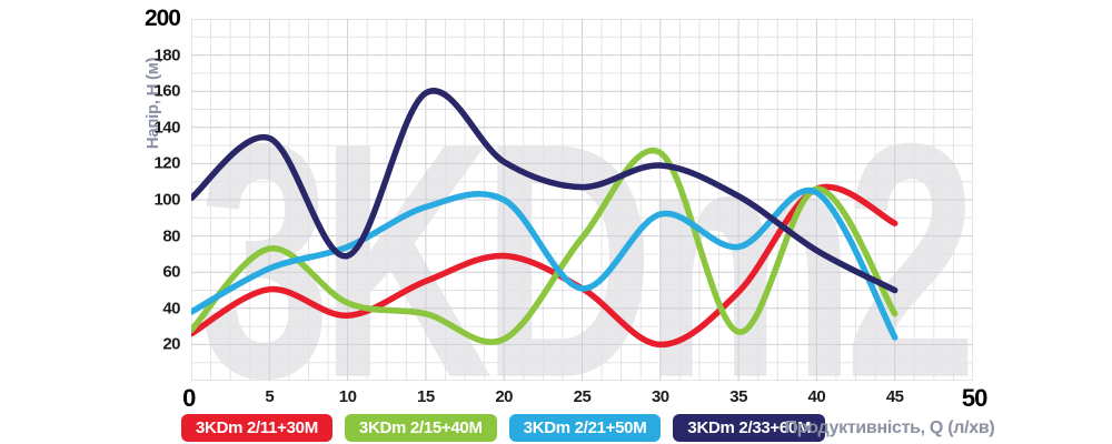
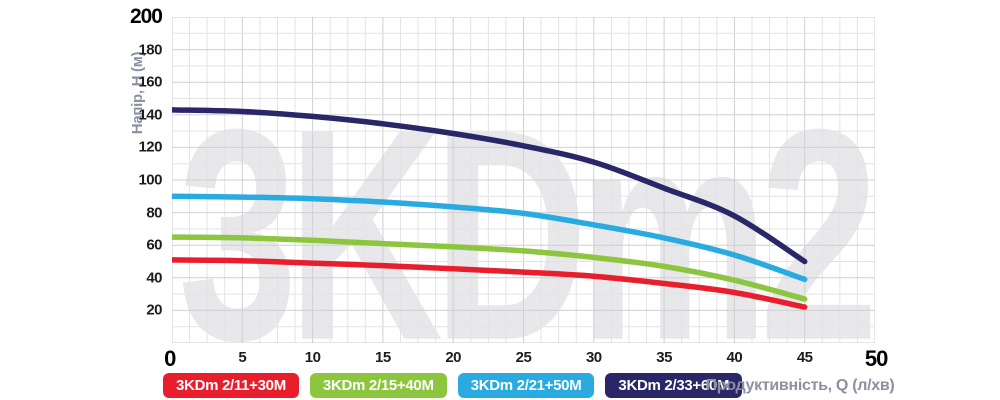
3KDm 2/11+30M/0: 26 -> 51
3KDm 2/15+40M/0: 28 -> 65
3KDm 2/21+50M/0: 38 -> 90
3KDm 2/33+60M/0: 101 -> 143
3KDm 2/15+40M/5: 73 -> 64
3KDm 2/21+50M/5: 62 -> 90
3KDm 2/33+60M/5: 134 -> 142
3KDm 2/11+30M/10: 36 -> 49
3KDm 2/15+40M/10: 43 -> 63
3KDm 2/21+50M/10: 74 -> 88
3KDm 2/33+60M/10: 69 -> 139
3KDm 2/11+30M/15: 55 -> 48
3KDm 2/15+40M/15: 37 -> 61
3KDm 2/21+50M/15: 96 -> 86
3KDm 2/33+60M/15: 159 -> 134
3KDm 2/11+30M/20: 69 -> 46
3KDm 2/15+40M/20: 23 -> 59
3KDm 2/21+50M/20: 100 -> 84
3KDm 2/33+60M/20: 121 -> 128
3KDm 2/11+30M/25: 51 -> 44
3KDm 2/15+40M/25: 79 -> 56
3KDm 2/21+50M/25: 51 -> 80
3KDm 2/33+60M/25: 107 -> 121
3KDm 2/11+30M/30: 20 -> 41
3KDm 2/15+40M/30: 126 -> 52
3KDm 2/21+50M/30: 92 -> 72
3KDm 2/33+60M/30: 119 -> 111
3KDm 2/11+30M/35: 49 -> 36
3KDm 2/15+40M/35: 27 -> 47
3KDm 2/21+50M/35: 74 -> 64
3KDm 2/33+60M/35: 102 -> 95
3KDm 2/11+30M/40: 106 -> 31
3KDm 2/15+40M/40: 106 -> 38
3KDm 2/21+50M/40: 104 -> 54
3KDm 2/33+60M/40: 72 -> 78
3KDm 2/11+30M/45: 87 -> 22
3KDm 2/15+40M/45: 37 -> 27
3KDm 2/21+50M/45: 24 -> 39
